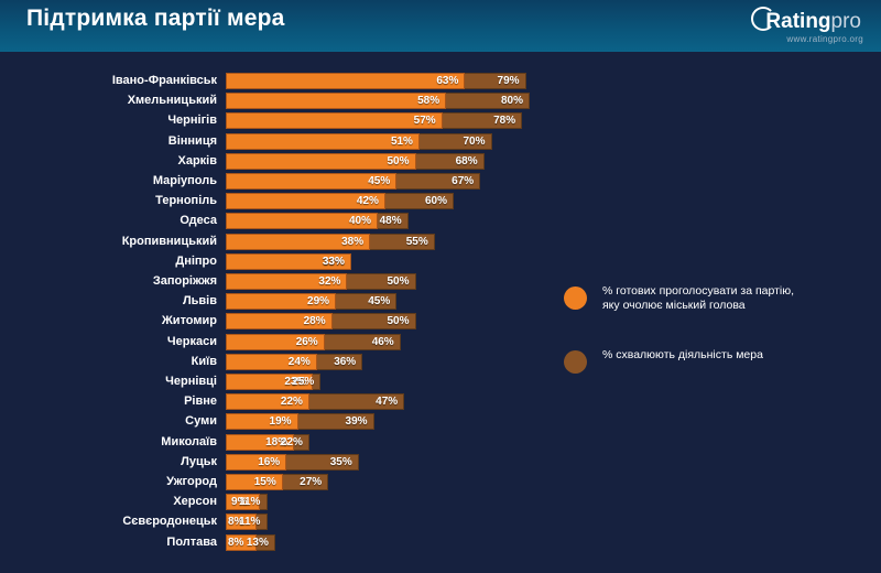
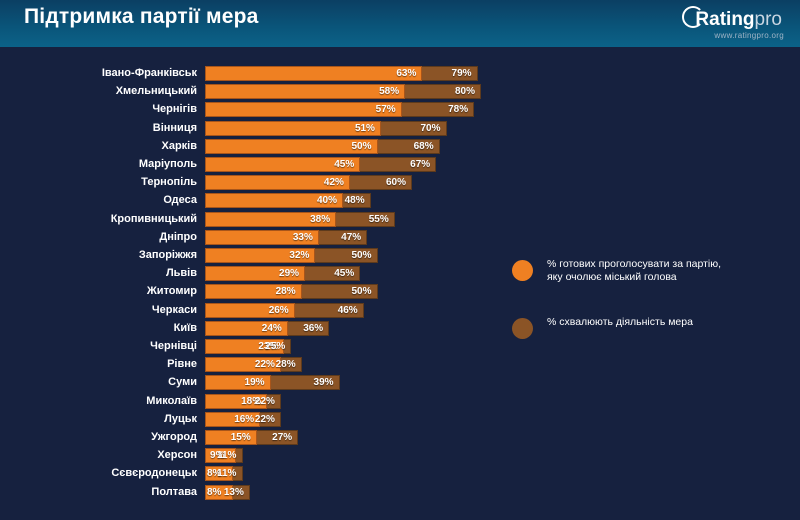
% схвалюють діяльність мера/Дніпро: 33% -> 47%
% схвалюють діяльність мера/Рівне: 47% -> 28%
% схвалюють діяльність мера/Луцьк: 35% -> 22%
